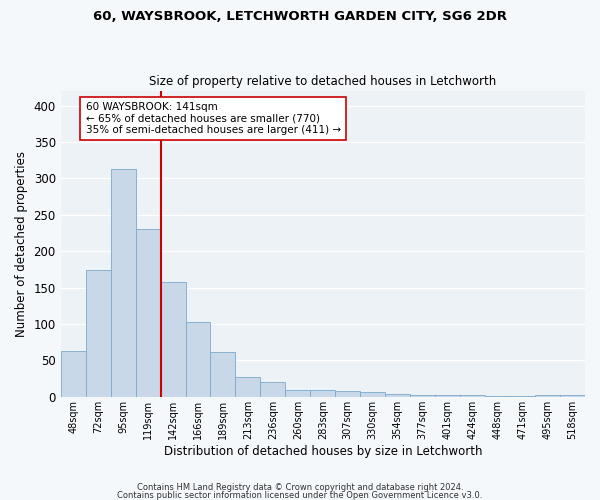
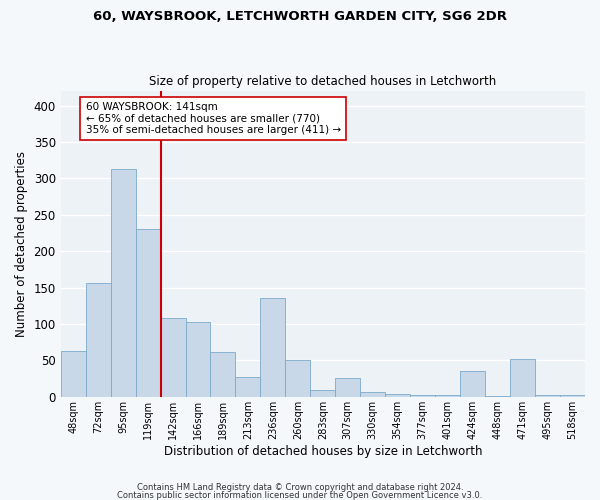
72sqm: 174 -> 156
142sqm: 158 -> 108
236sqm: 21 -> 136
260sqm: 9 -> 50
307sqm: 8 -> 26
424sqm: 2 -> 36
471sqm: 1 -> 52
